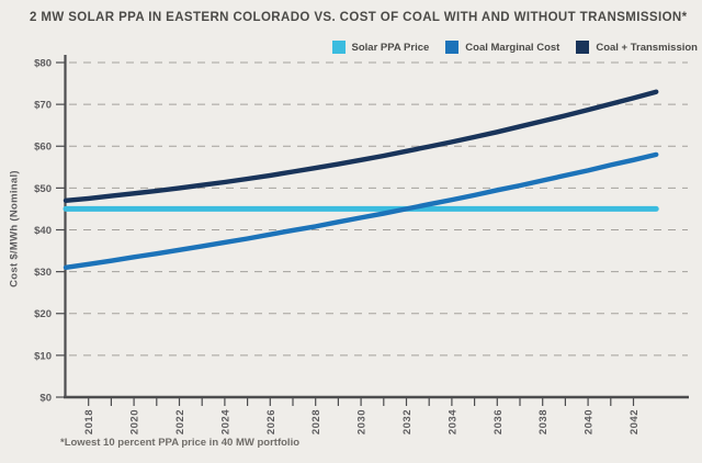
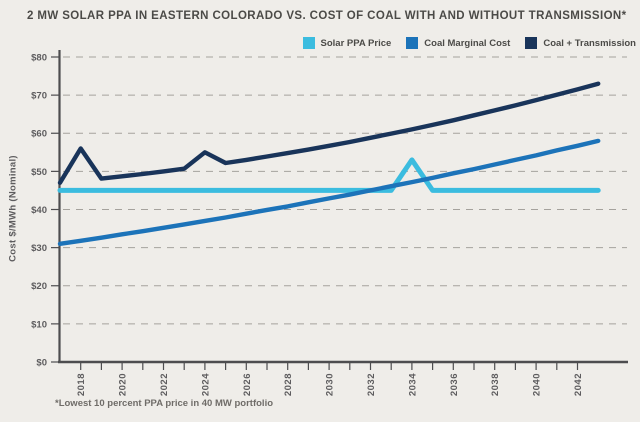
Coal + Transmission/2018: $48 -> $56
Coal + Transmission/2024: $51 -> $55
Solar PPA Price/2034: $45 -> $53
